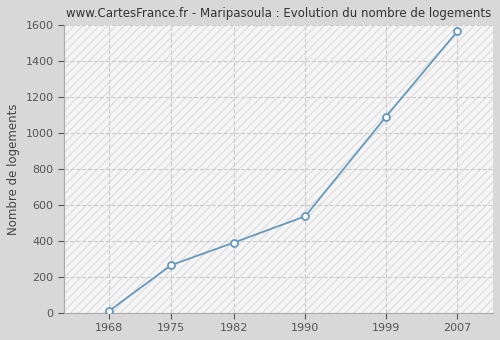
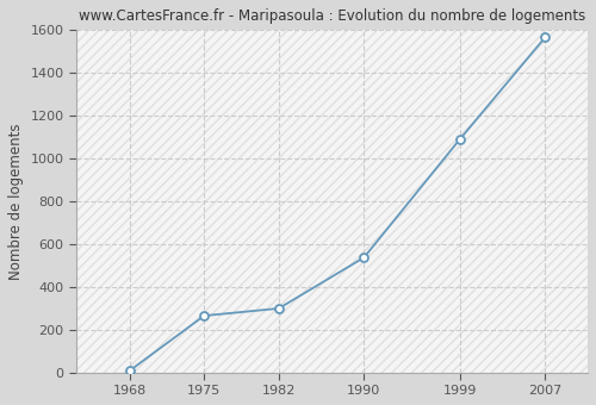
1982: 390 -> 300
